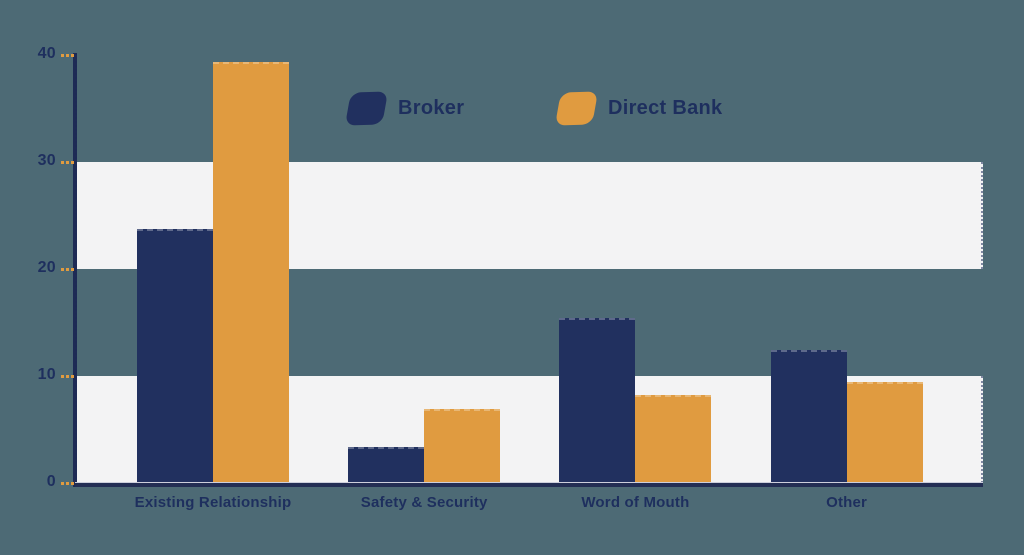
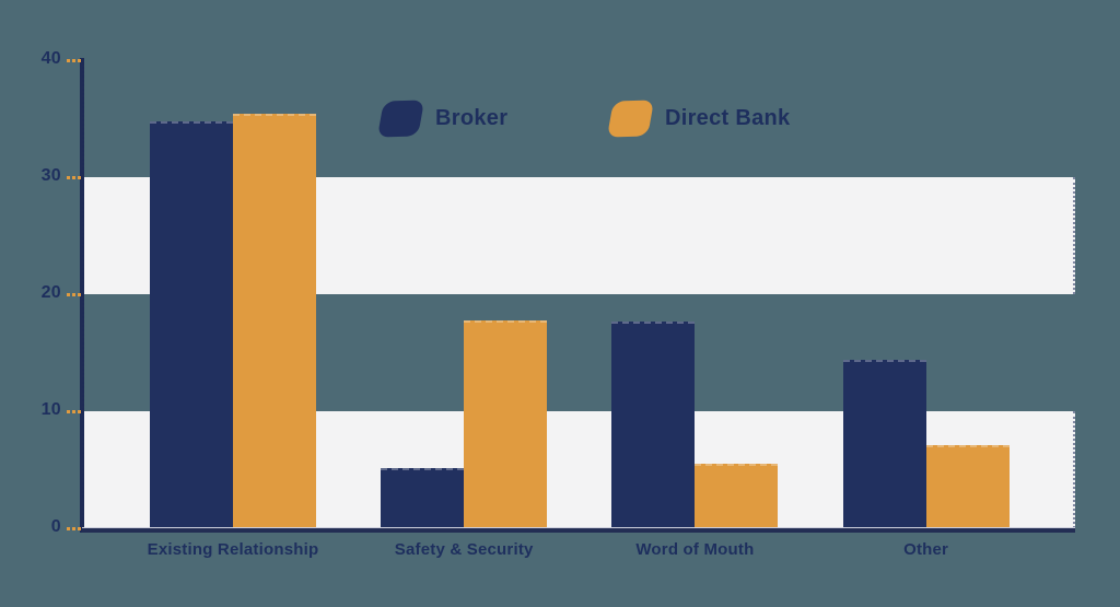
Broker/Existing Relationship: 23.7 -> 34.8
Direct Bank/Existing Relationship: 39.3 -> 35.4
Broker/Safety & Security: 3.4 -> 5.1
Direct Bank/Safety & Security: 6.9 -> 17.8
Broker/Word of Mouth: 15.4 -> 17.7
Direct Bank/Word of Mouth: 8.2 -> 5.5
Broker/Other: 12.4 -> 14.4
Direct Bank/Other: 9.4 -> 7.1
